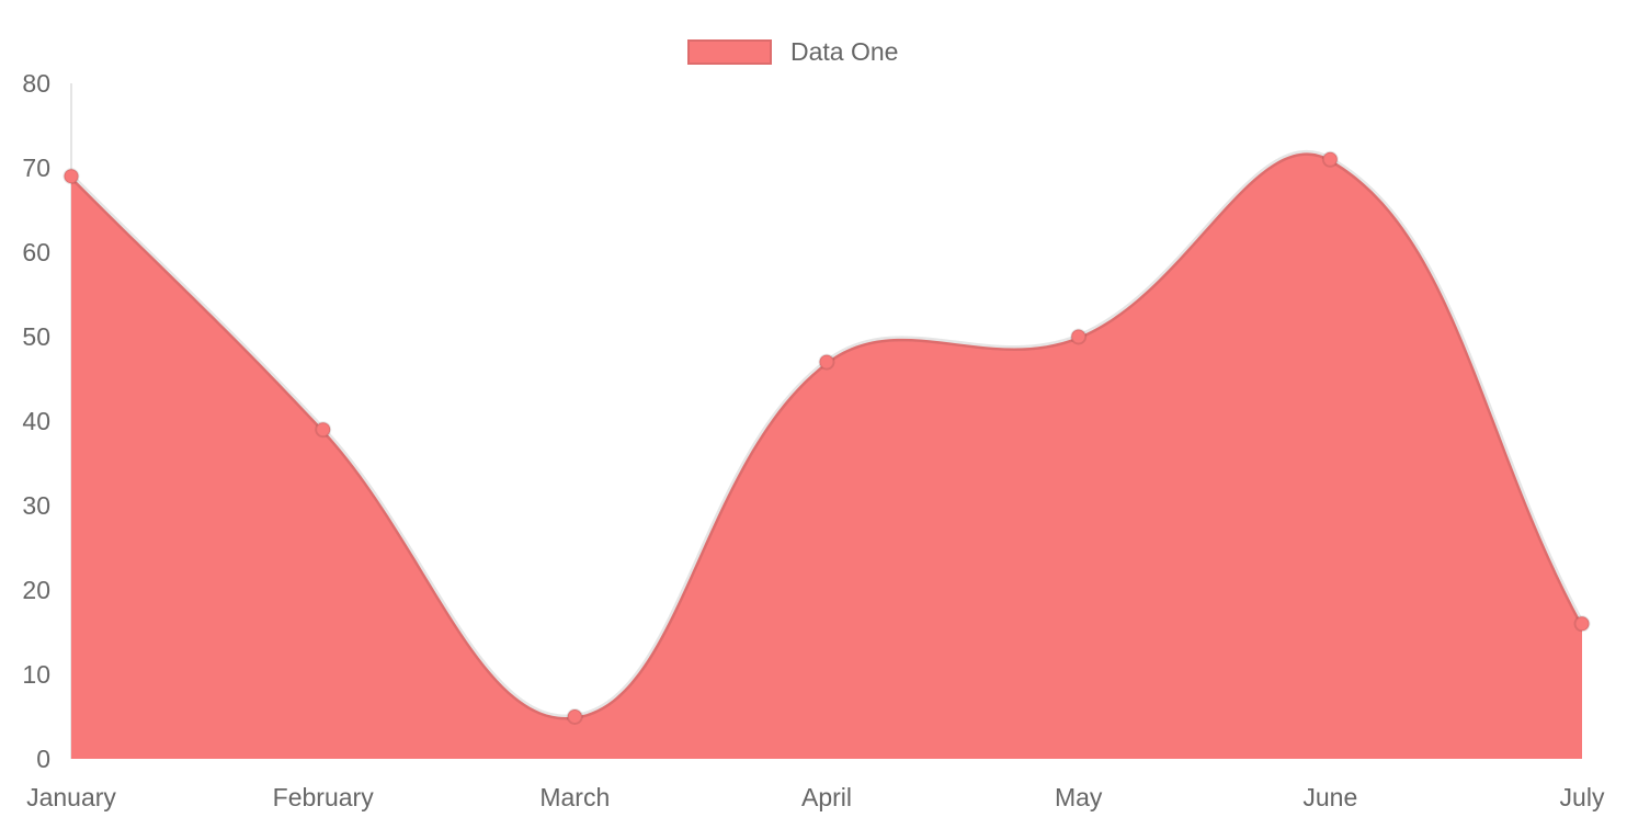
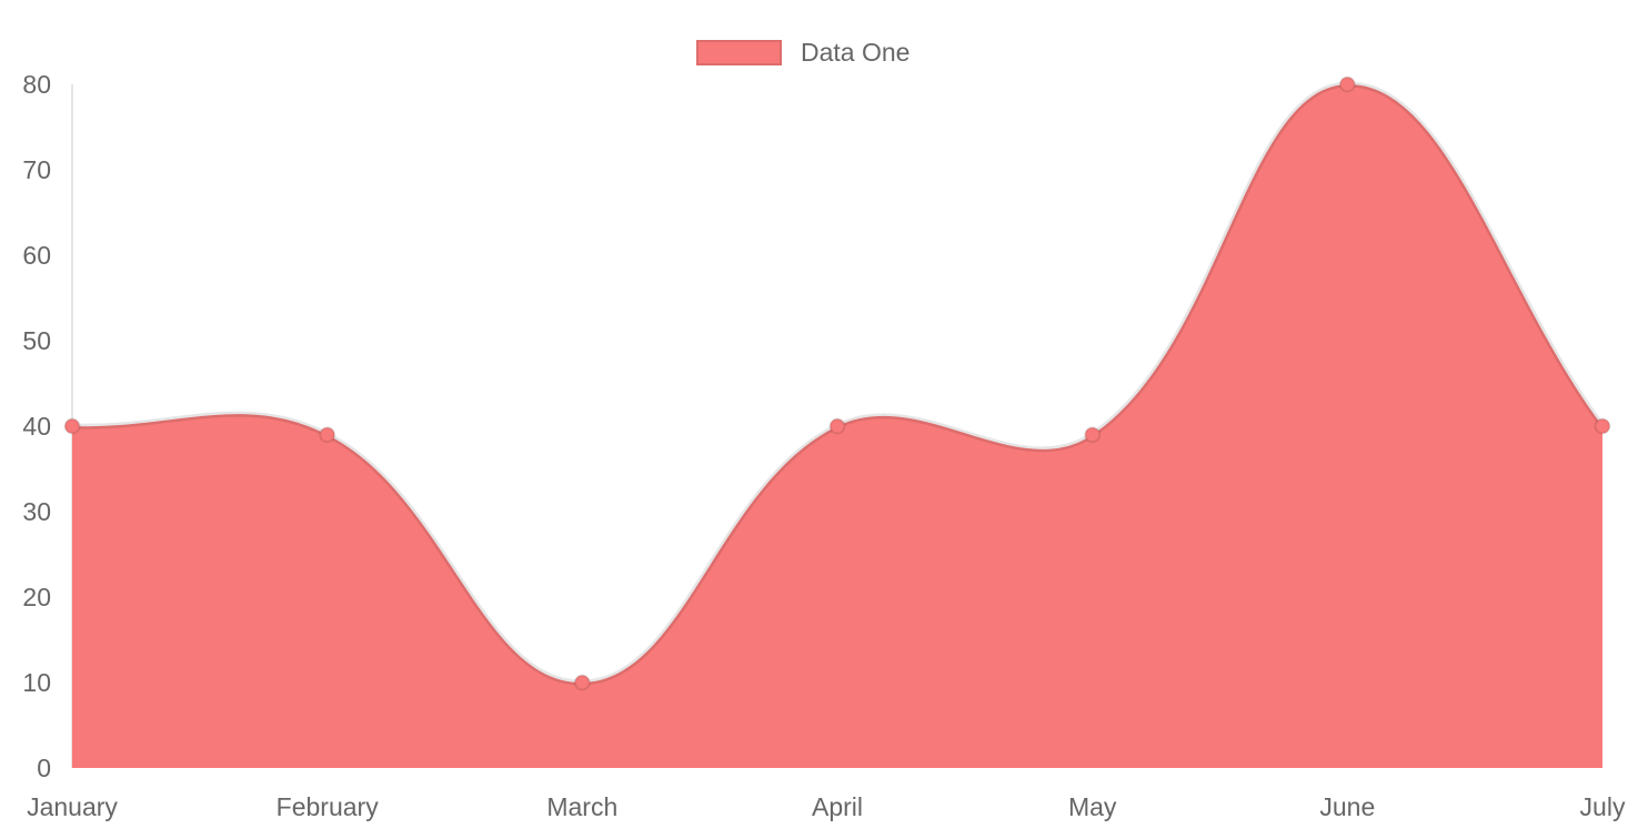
January: 69 -> 40
March: 5 -> 10
April: 47 -> 40
May: 50 -> 39
June: 71 -> 80
July: 16 -> 40
